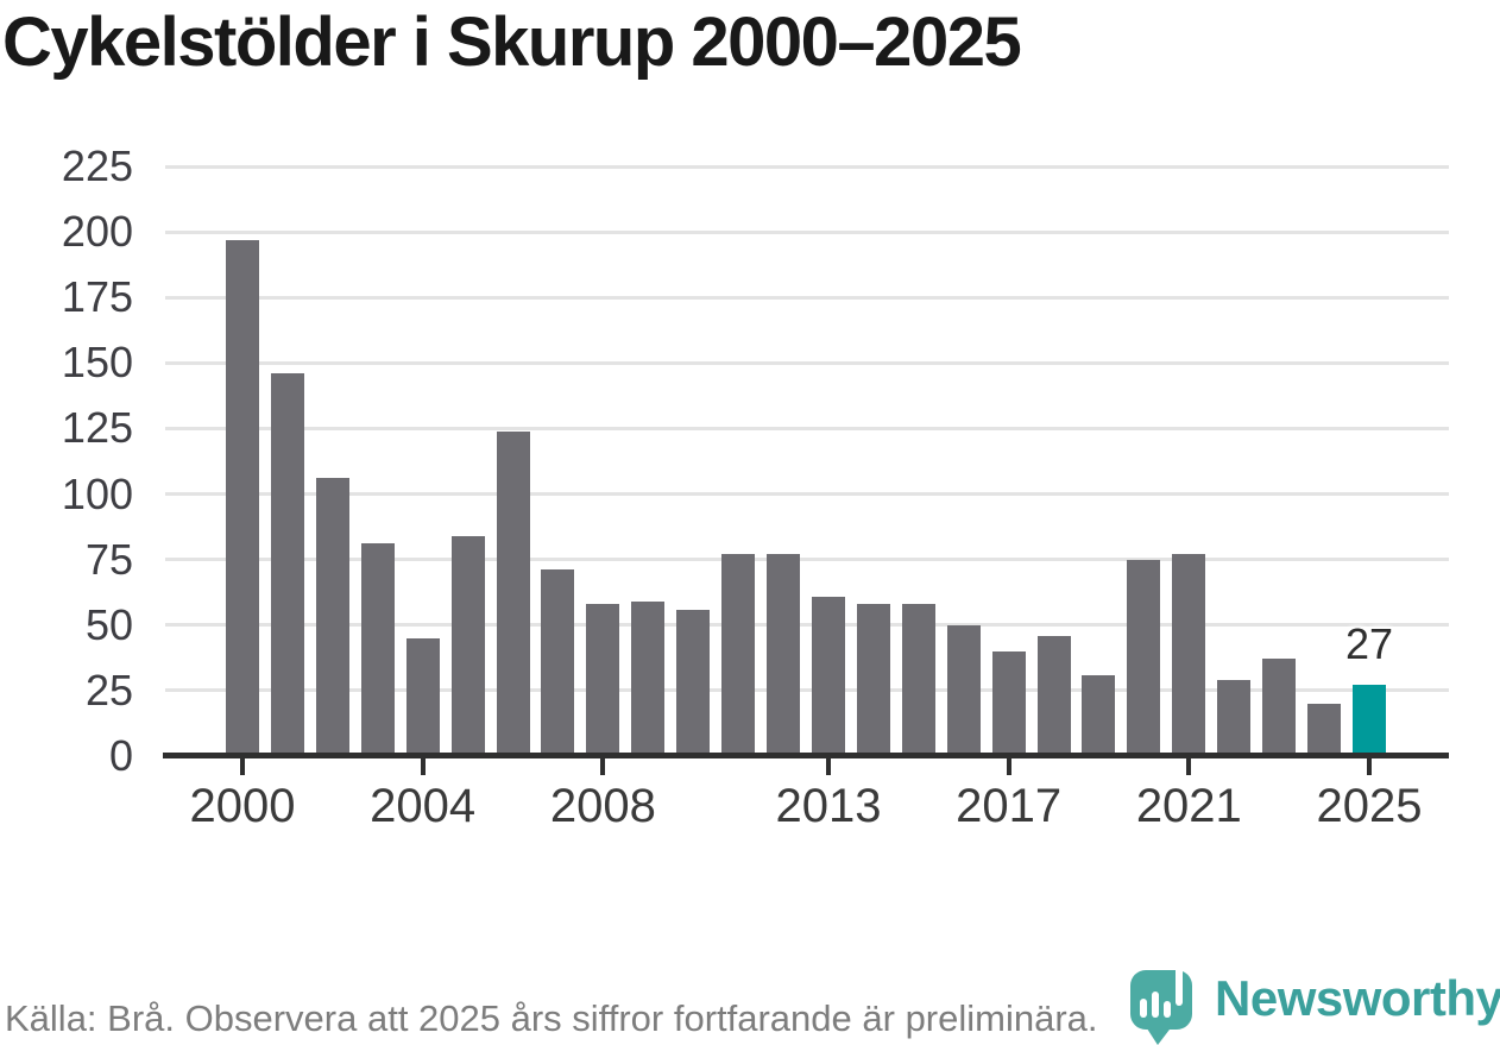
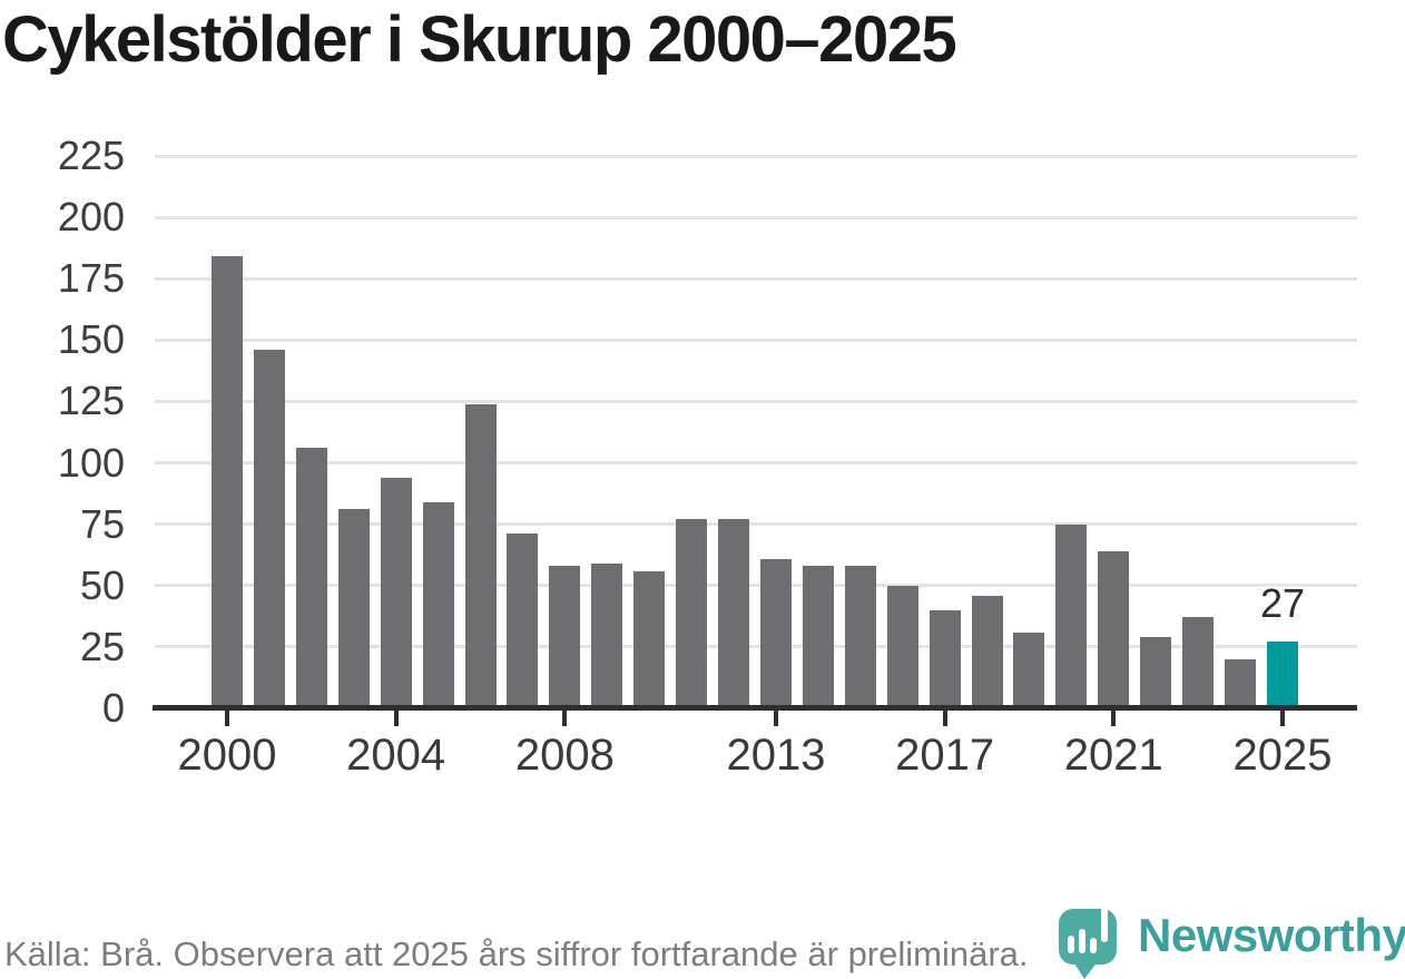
2000: 197 -> 184
2004: 45 -> 94
2021: 77 -> 64
